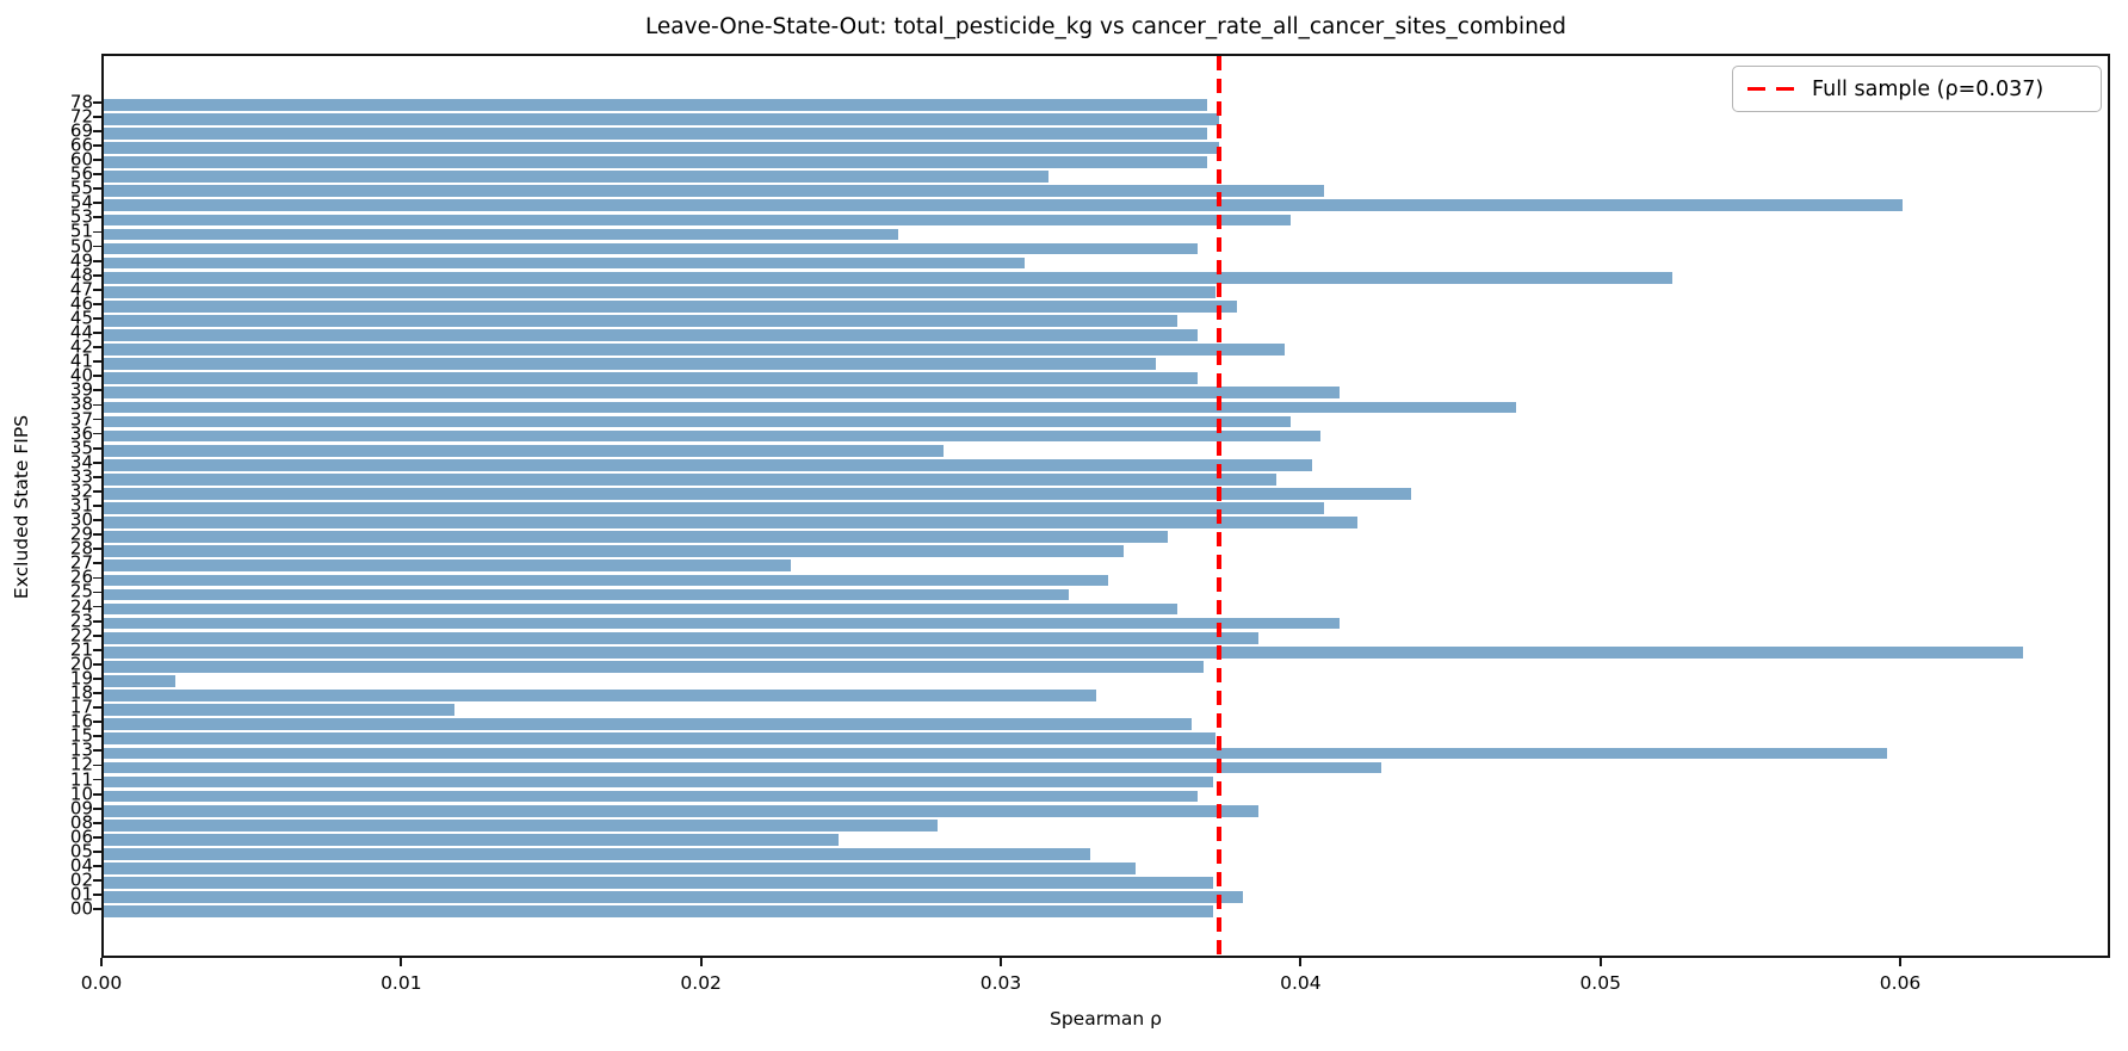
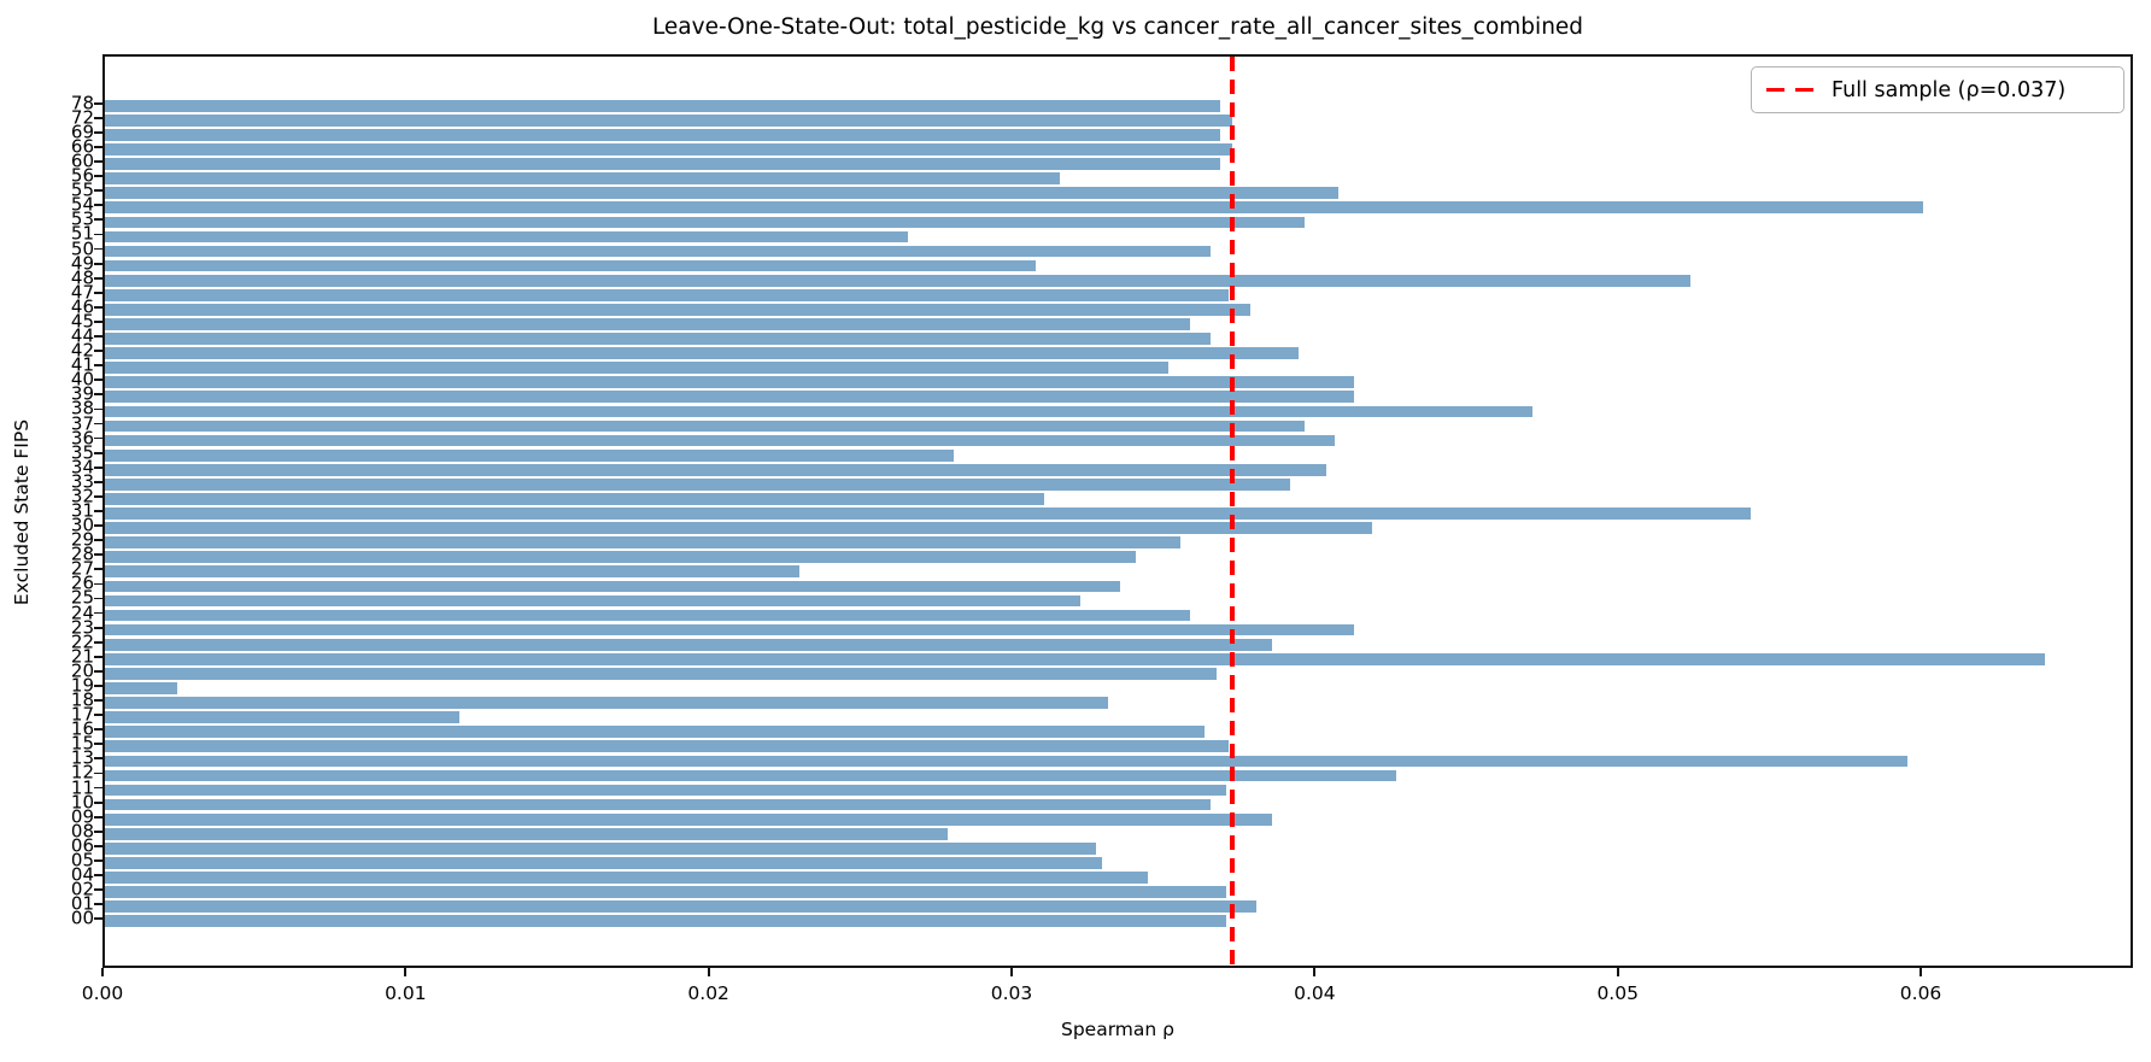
40: 0.0365 -> 0.0412
32: 0.0436 -> 0.0310
31: 0.0407 -> 0.0543
06: 0.0245 -> 0.0327
